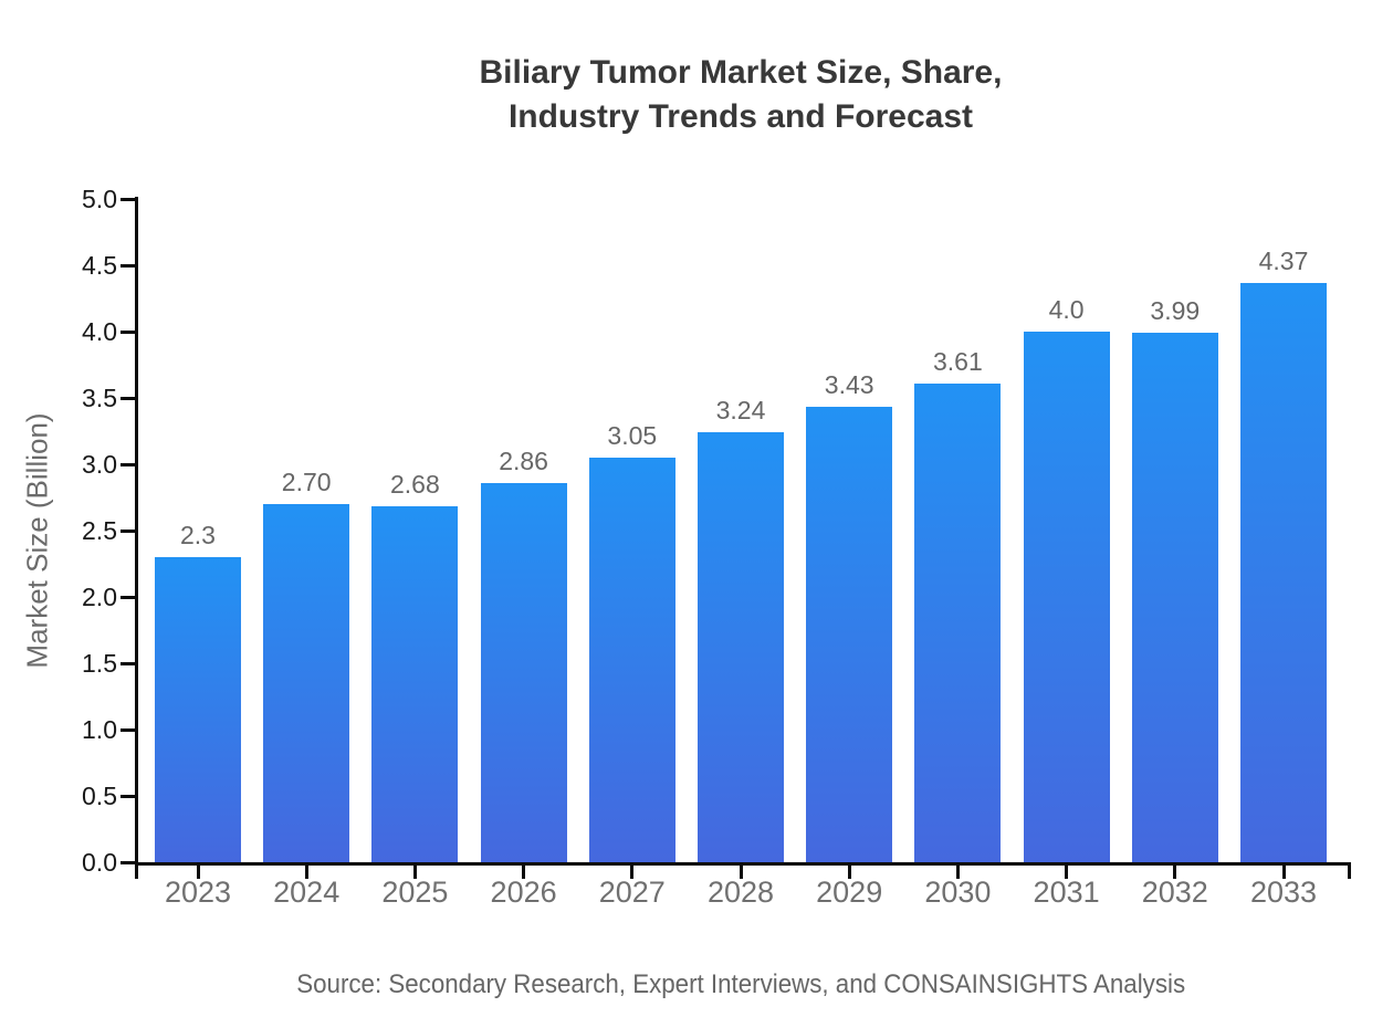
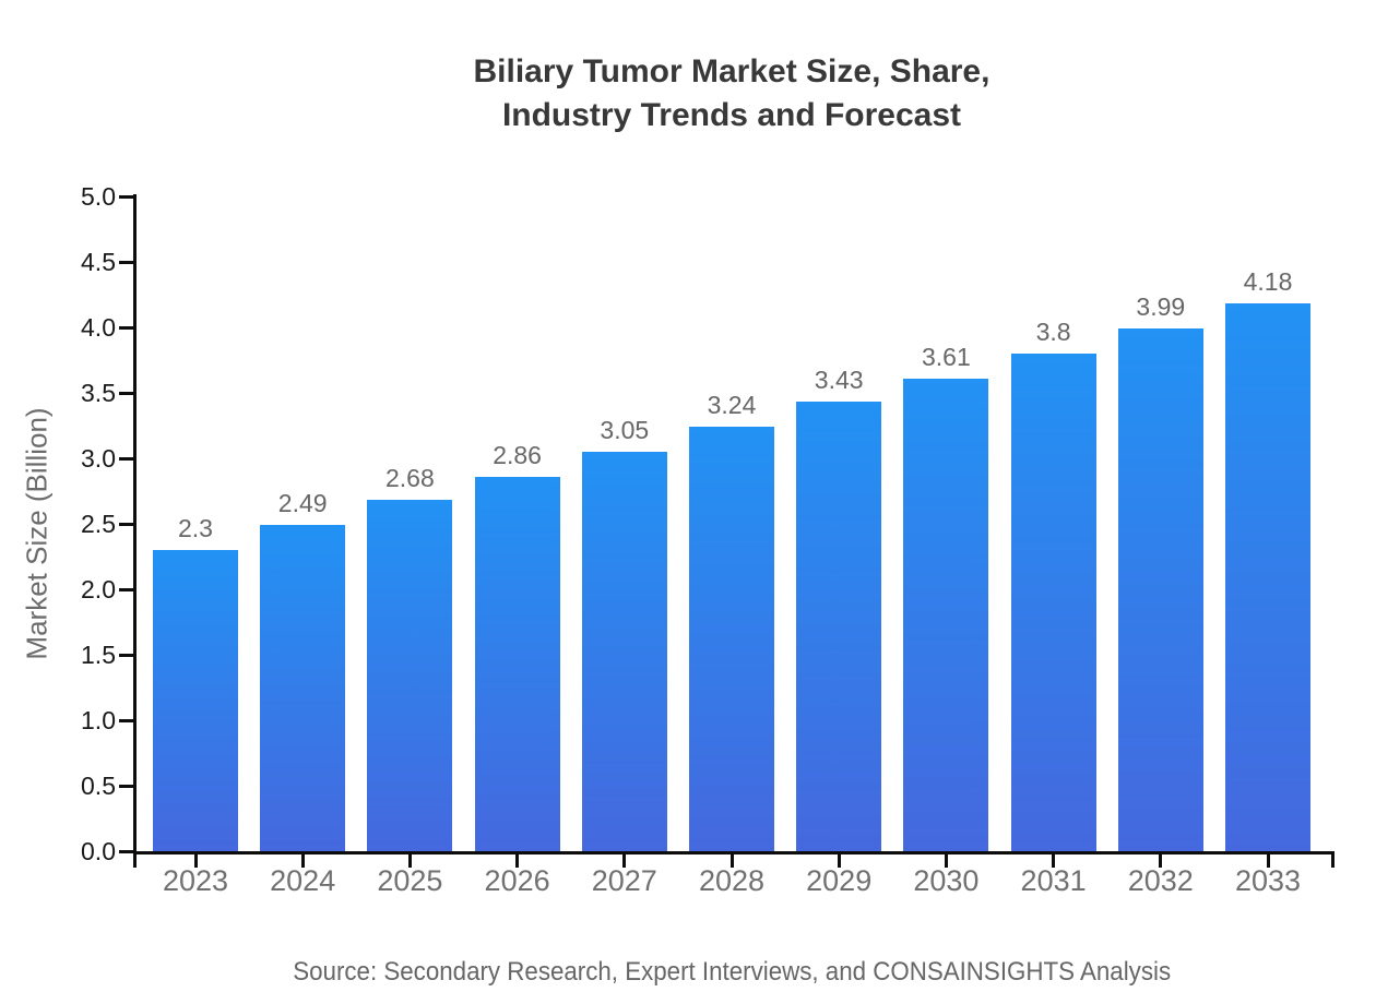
2024: 2.70 -> 2.49
2031: 4.0 -> 3.8
2033: 4.37 -> 4.18
